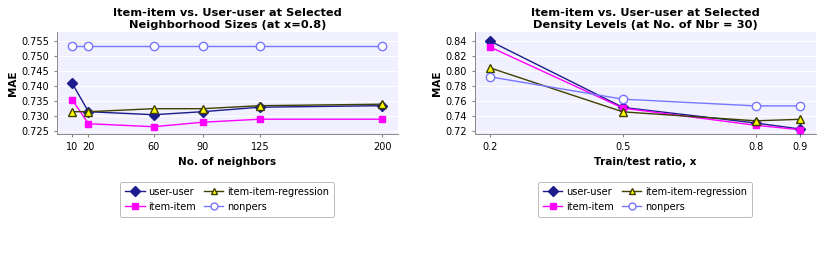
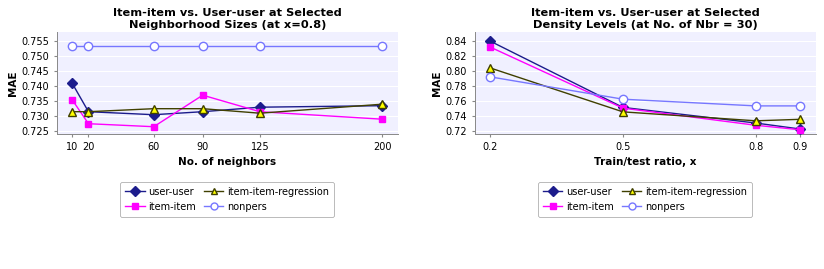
item-item/90: 0.7280 -> 0.7370
item-item/125: 0.7290 -> 0.7315
item-item-regression/125: 0.7335 -> 0.7310
